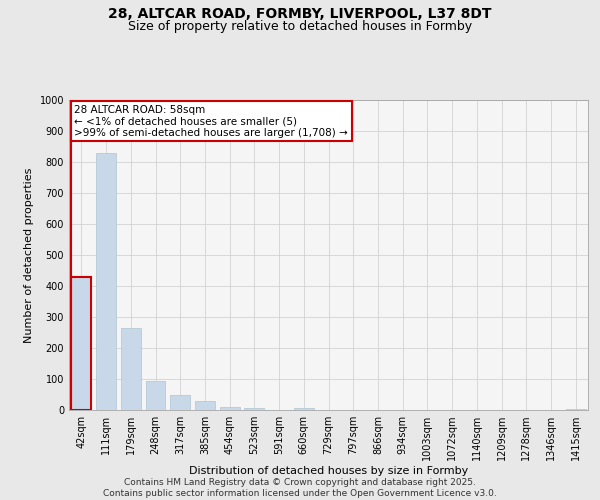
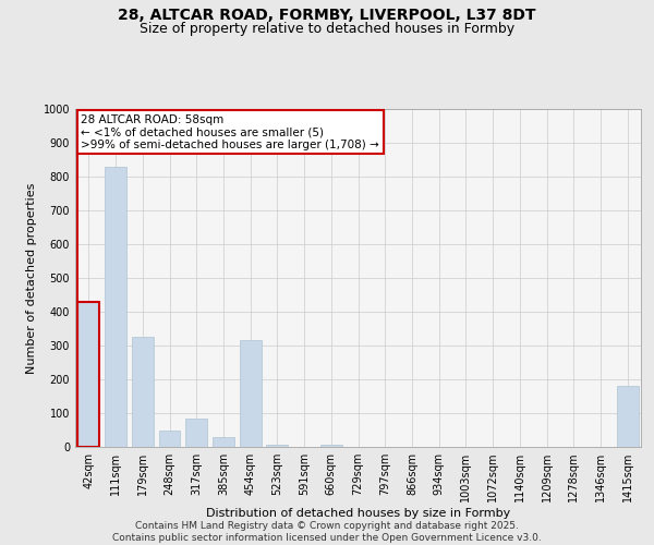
179sqm: 265 -> 325
248sqm: 95 -> 50
317sqm: 50 -> 85
454sqm: 10 -> 315
1415sqm: 3 -> 180
